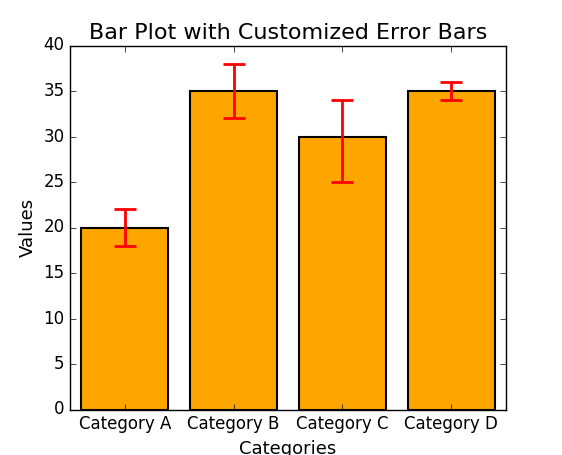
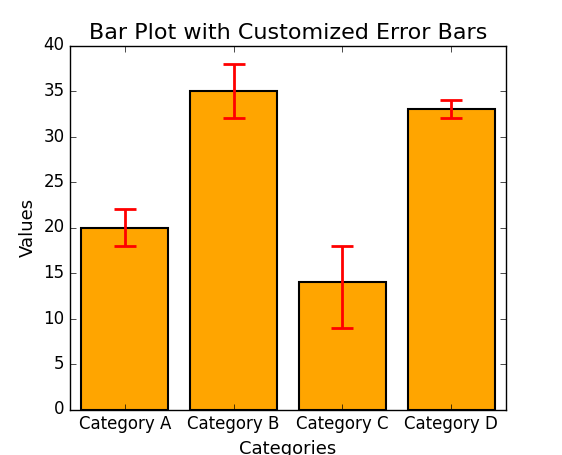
Category C: 30 -> 14
Category D: 35 -> 33
